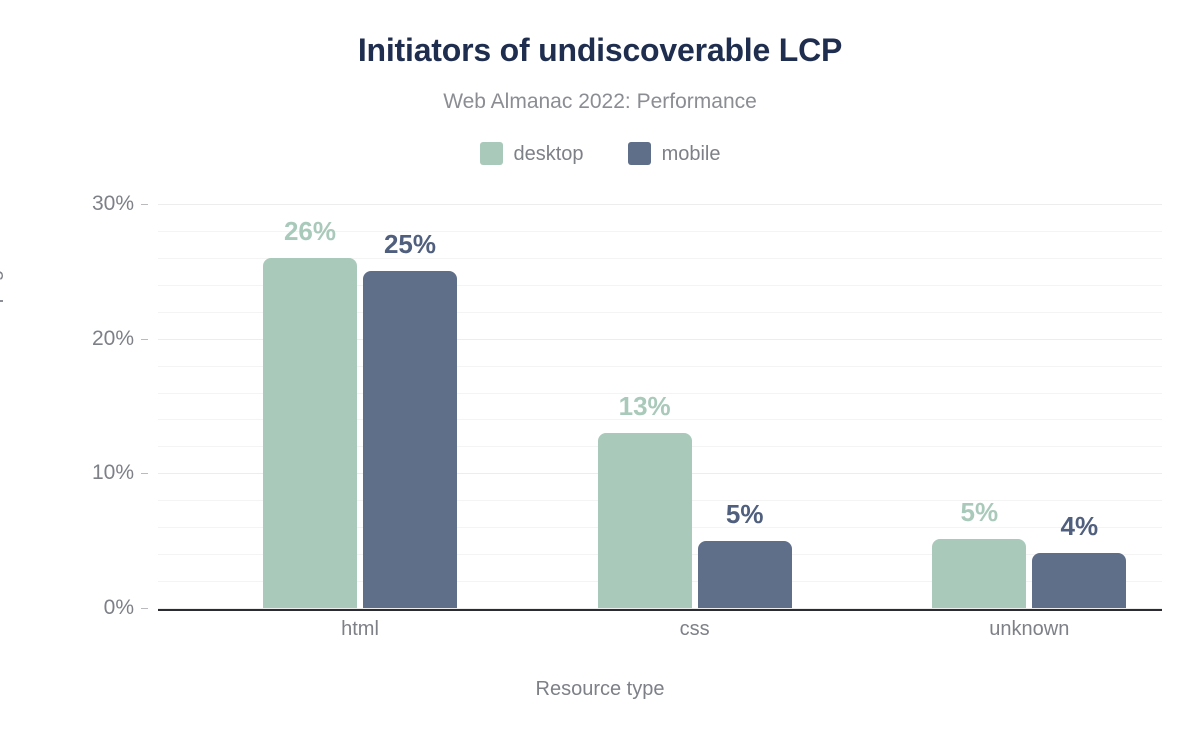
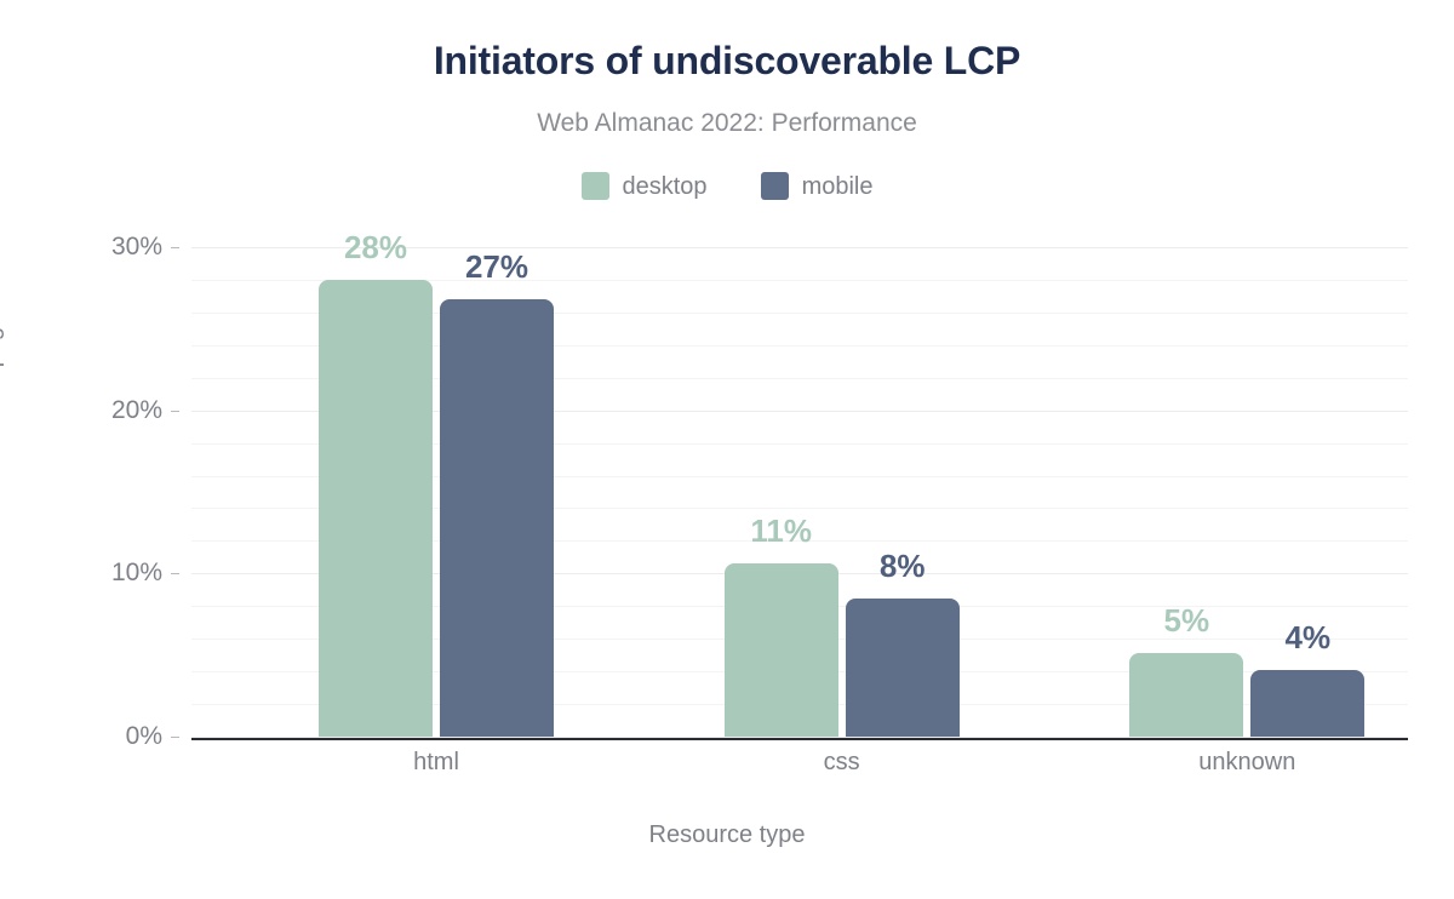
desktop/html: 26% -> 28%
mobile/html: 25% -> 27%
desktop/css: 13% -> 11%
mobile/css: 5% -> 8%
